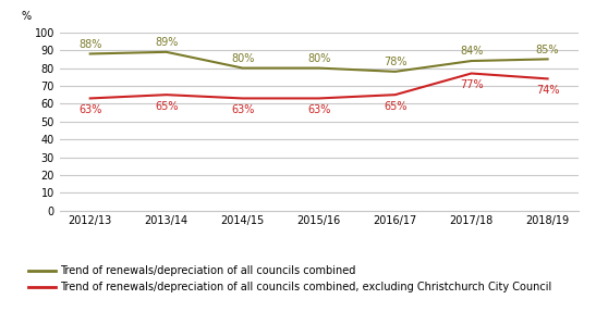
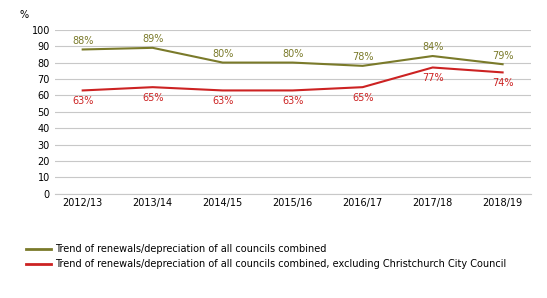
Trend of renewals/depreciation of all councils combined/2018/19: 85% -> 79%
